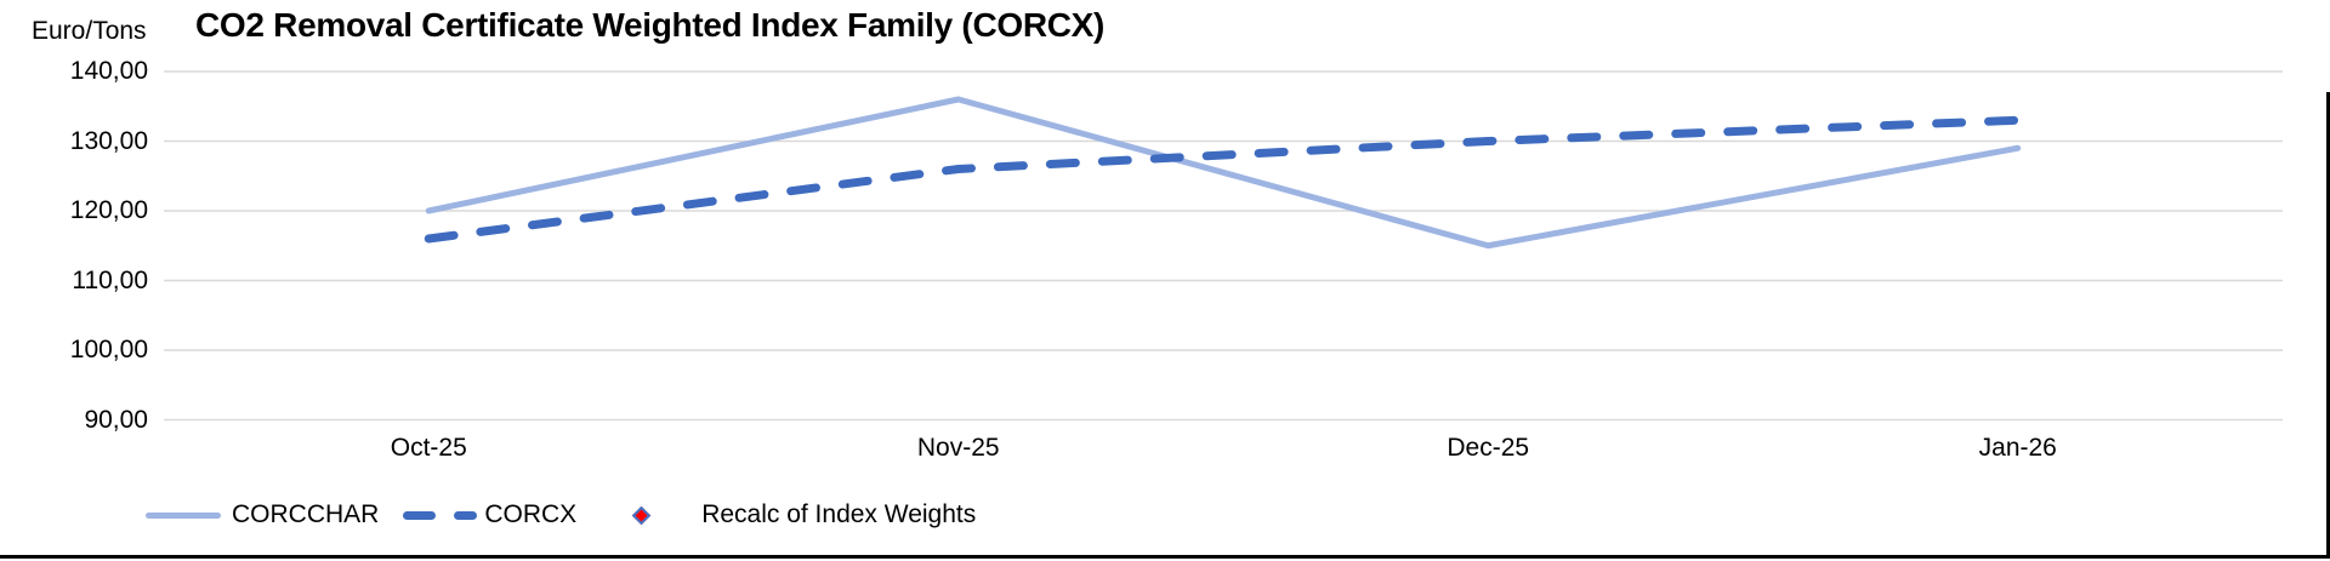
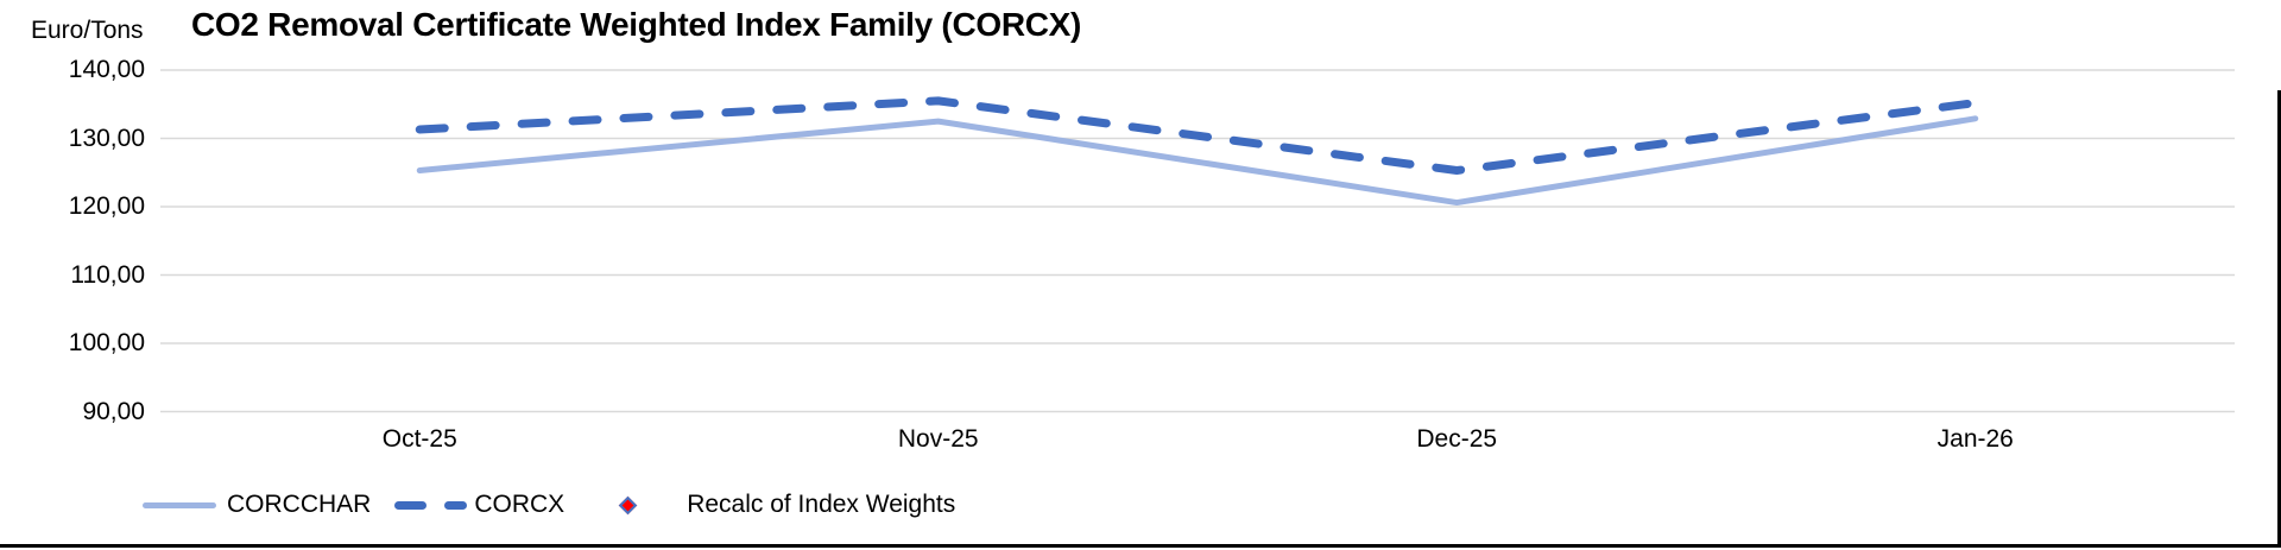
CORCCHAR/Oct-25: 120 -> 125
CORCX/Oct-25: 116 -> 131
CORCCHAR/Nov-25: 136 -> 132
CORCX/Nov-25: 126 -> 136
CORCCHAR/Dec-25: 115 -> 121
CORCX/Dec-25: 130 -> 125
CORCCHAR/Jan-26: 129 -> 133
CORCX/Jan-26: 133 -> 135
